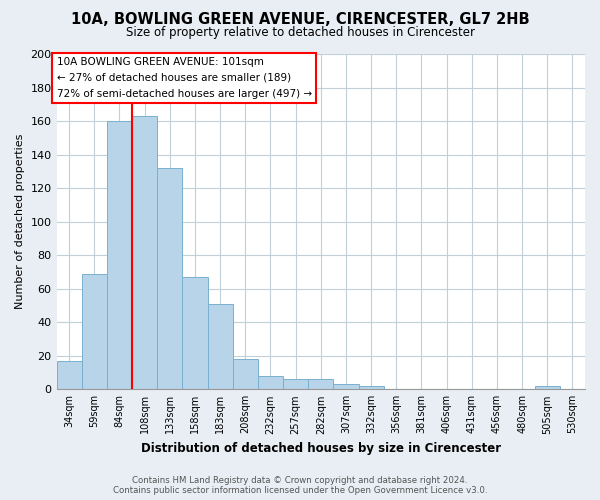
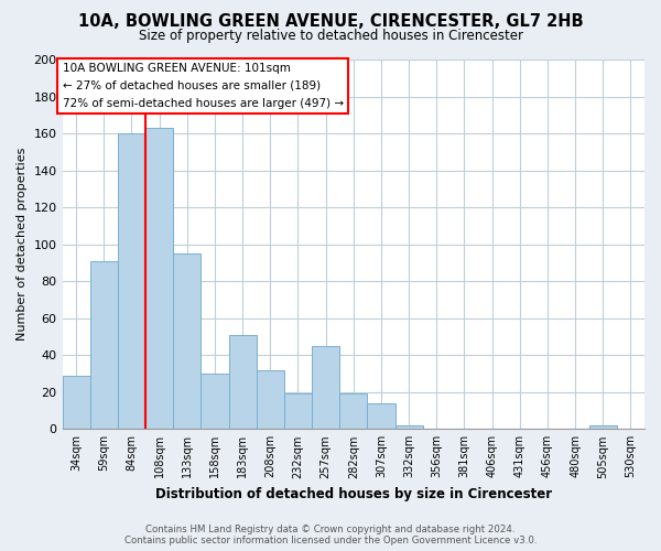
34sqm: 17 -> 29
59sqm: 69 -> 91
133sqm: 132 -> 95
158sqm: 67 -> 30
208sqm: 18 -> 32
232sqm: 8 -> 19
257sqm: 6 -> 45
282sqm: 6 -> 19
307sqm: 3 -> 14
